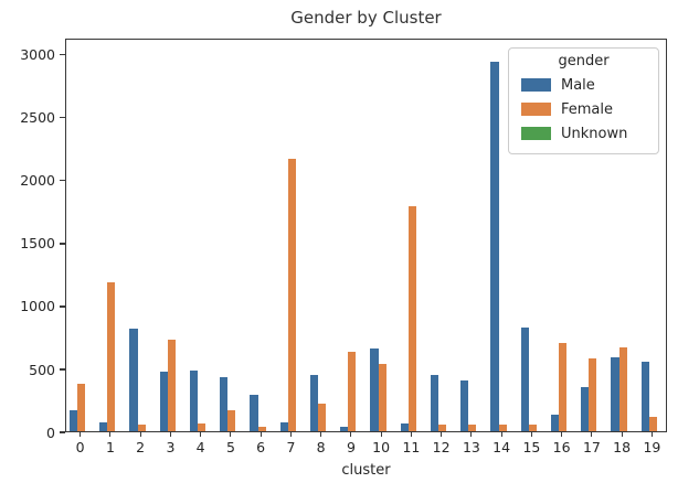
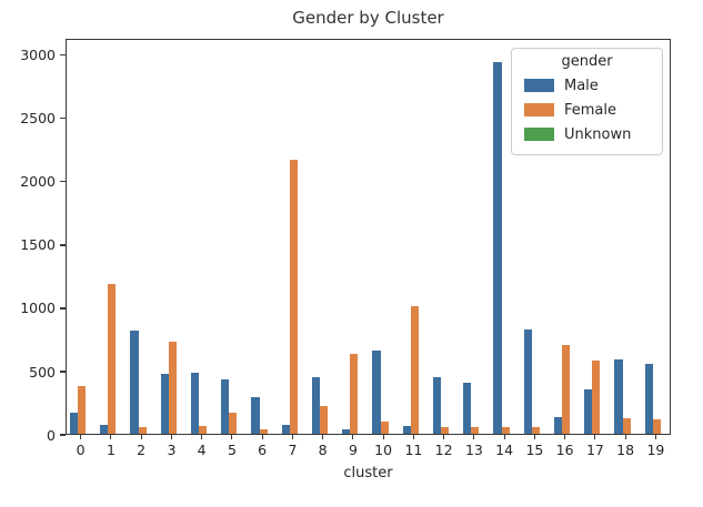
Female/10: 540 -> 100
Female/11: 1800 -> 1020
Female/18: 670 -> 120
